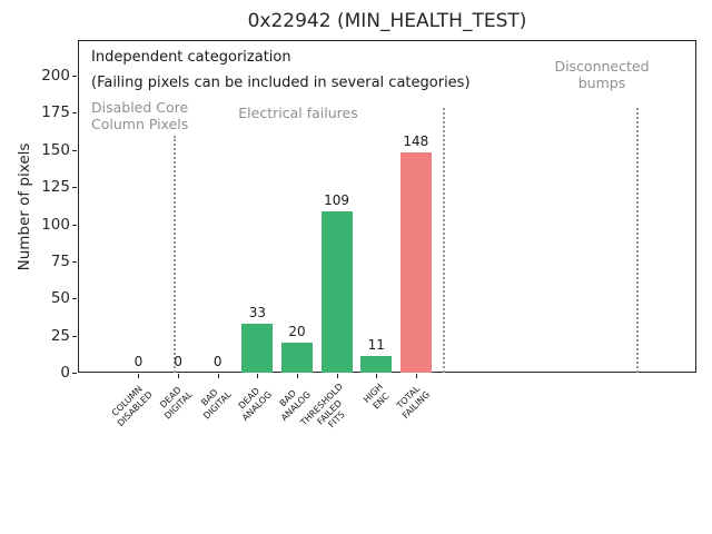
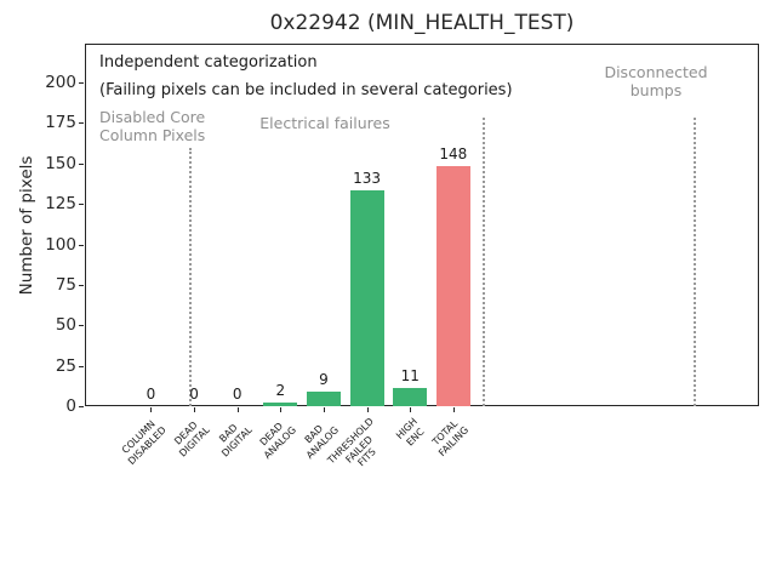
DEAD ANALOG: 33 -> 2
BAD ANALOG: 20 -> 9
THRESHOLD FAILED FITS: 109 -> 133
